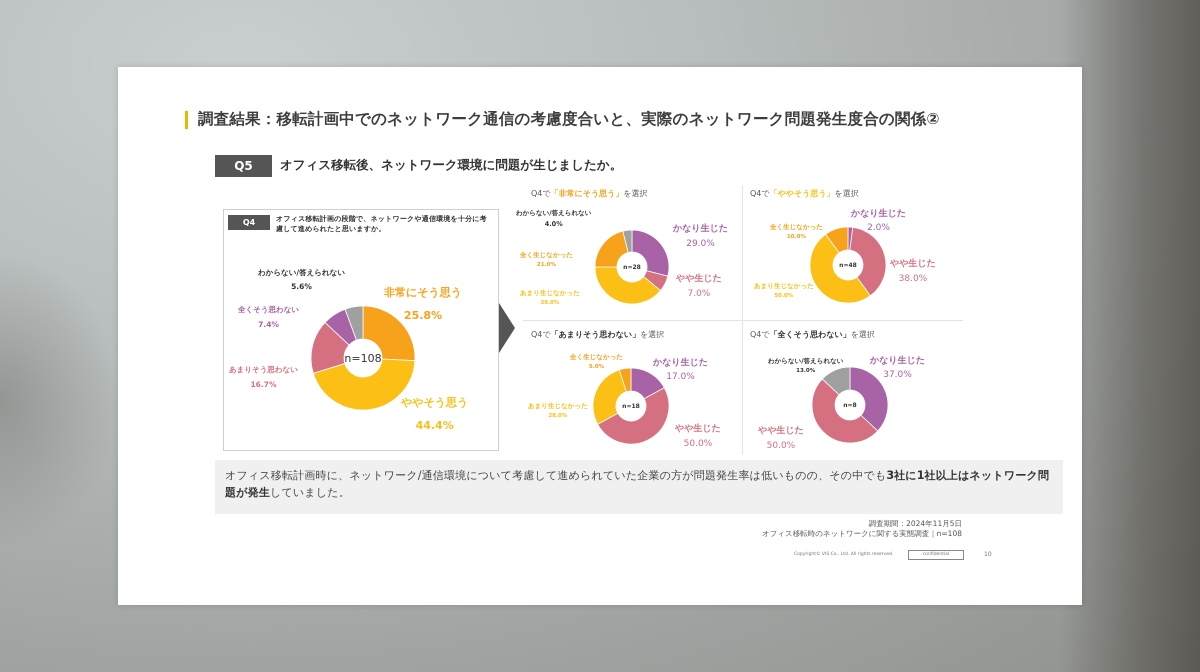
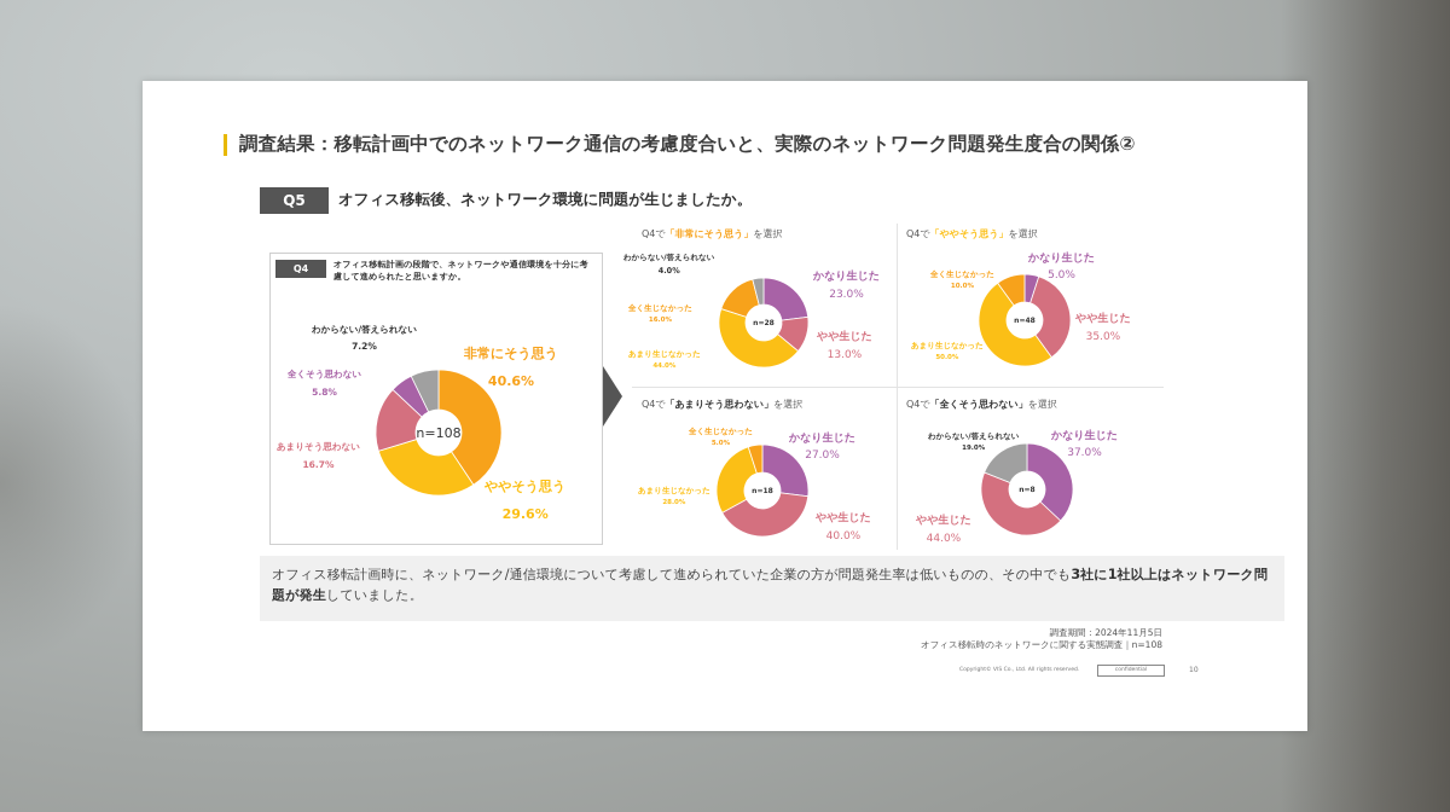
Q4 オフィス移転計画の段階で、ネットワークや通信環境を十分に考慮して進められたと思いますか。/非常にそう思う: 25.8% -> 40.6%
Q4 オフィス移転計画の段階で、ネットワークや通信環境を十分に考慮して進められたと思いますか。/ややそう思う: 44.4% -> 29.6%
Q4 オフィス移転計画の段階で、ネットワークや通信環境を十分に考慮して進められたと思いますか。/全くそう思わない: 7.4% -> 5.8%
Q4 オフィス移転計画の段階で、ネットワークや通信環境を十分に考慮して進められたと思いますか。/わからない/答えられない: 5.6% -> 7.2%
Q4で「非常にそう思う」を選択/かなり生じた: 29.0% -> 23.0%
Q4で「非常にそう思う」を選択/やや生じた: 7.0% -> 13.0%
Q4で「非常にそう思う」を選択/あまり生じなかった: 39.0% -> 44.0%
Q4で「非常にそう思う」を選択/全く生じなかった: 21.0% -> 16.0%
Q4で「ややそう思う」を選択/かなり生じた: 2.0% -> 5.0%
Q4で「ややそう思う」を選択/やや生じた: 38.0% -> 35.0%
Q4で「あまりそう思わない」を選択/かなり生じた: 17.0% -> 27.0%
Q4で「あまりそう思わない」を選択/やや生じた: 50.0% -> 40.0%
Q4で「全くそう思わない」を選択/やや生じた: 50.0% -> 44.0%
Q4で「全くそう思わない」を選択/わからない/答えられない: 13.0% -> 19.0%
